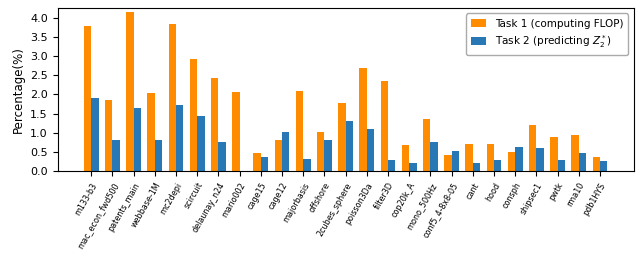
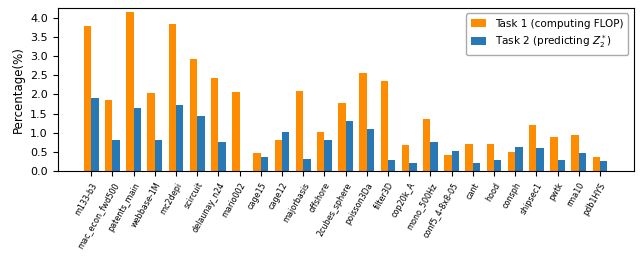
Task 1 (computing FLOP)/poisson3Da: 2.70 -> 2.55
